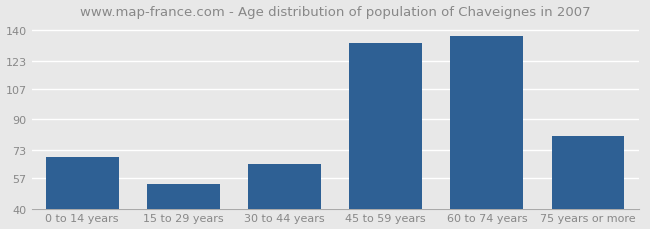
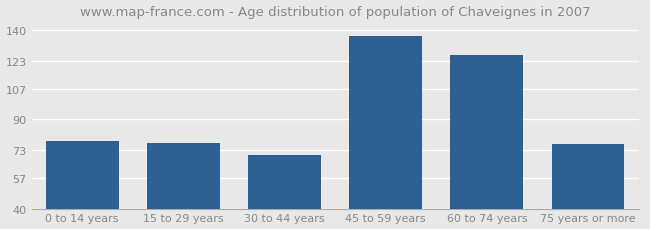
0 to 14 years: 69 -> 78
15 to 29 years: 54 -> 77
30 to 44 years: 65 -> 70
45 to 59 years: 133 -> 137
60 to 74 years: 137 -> 126
75 years or more: 81 -> 76
